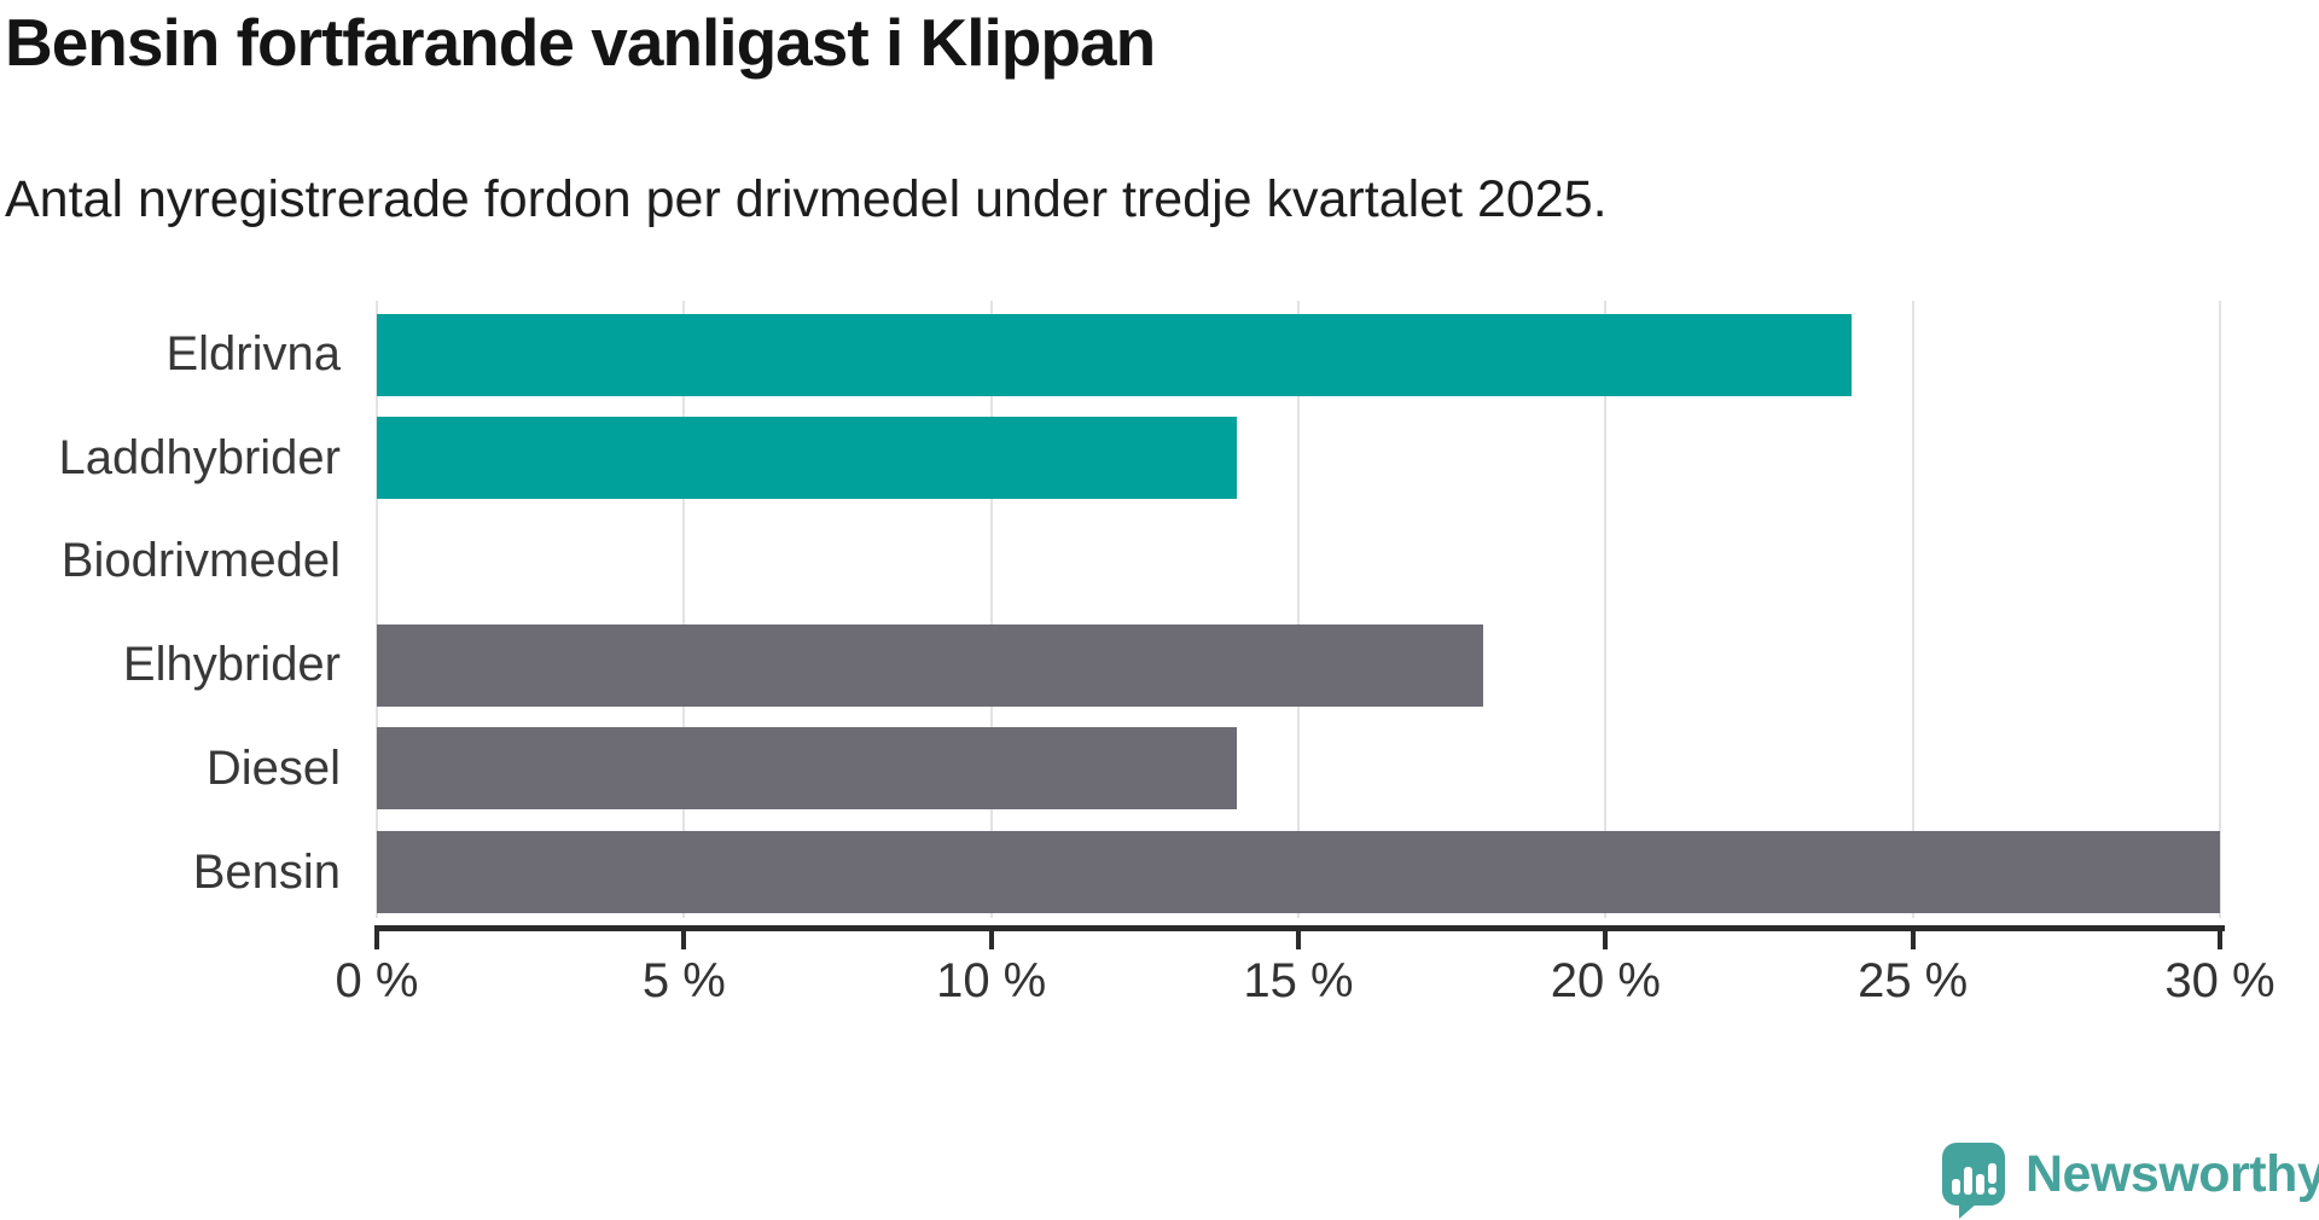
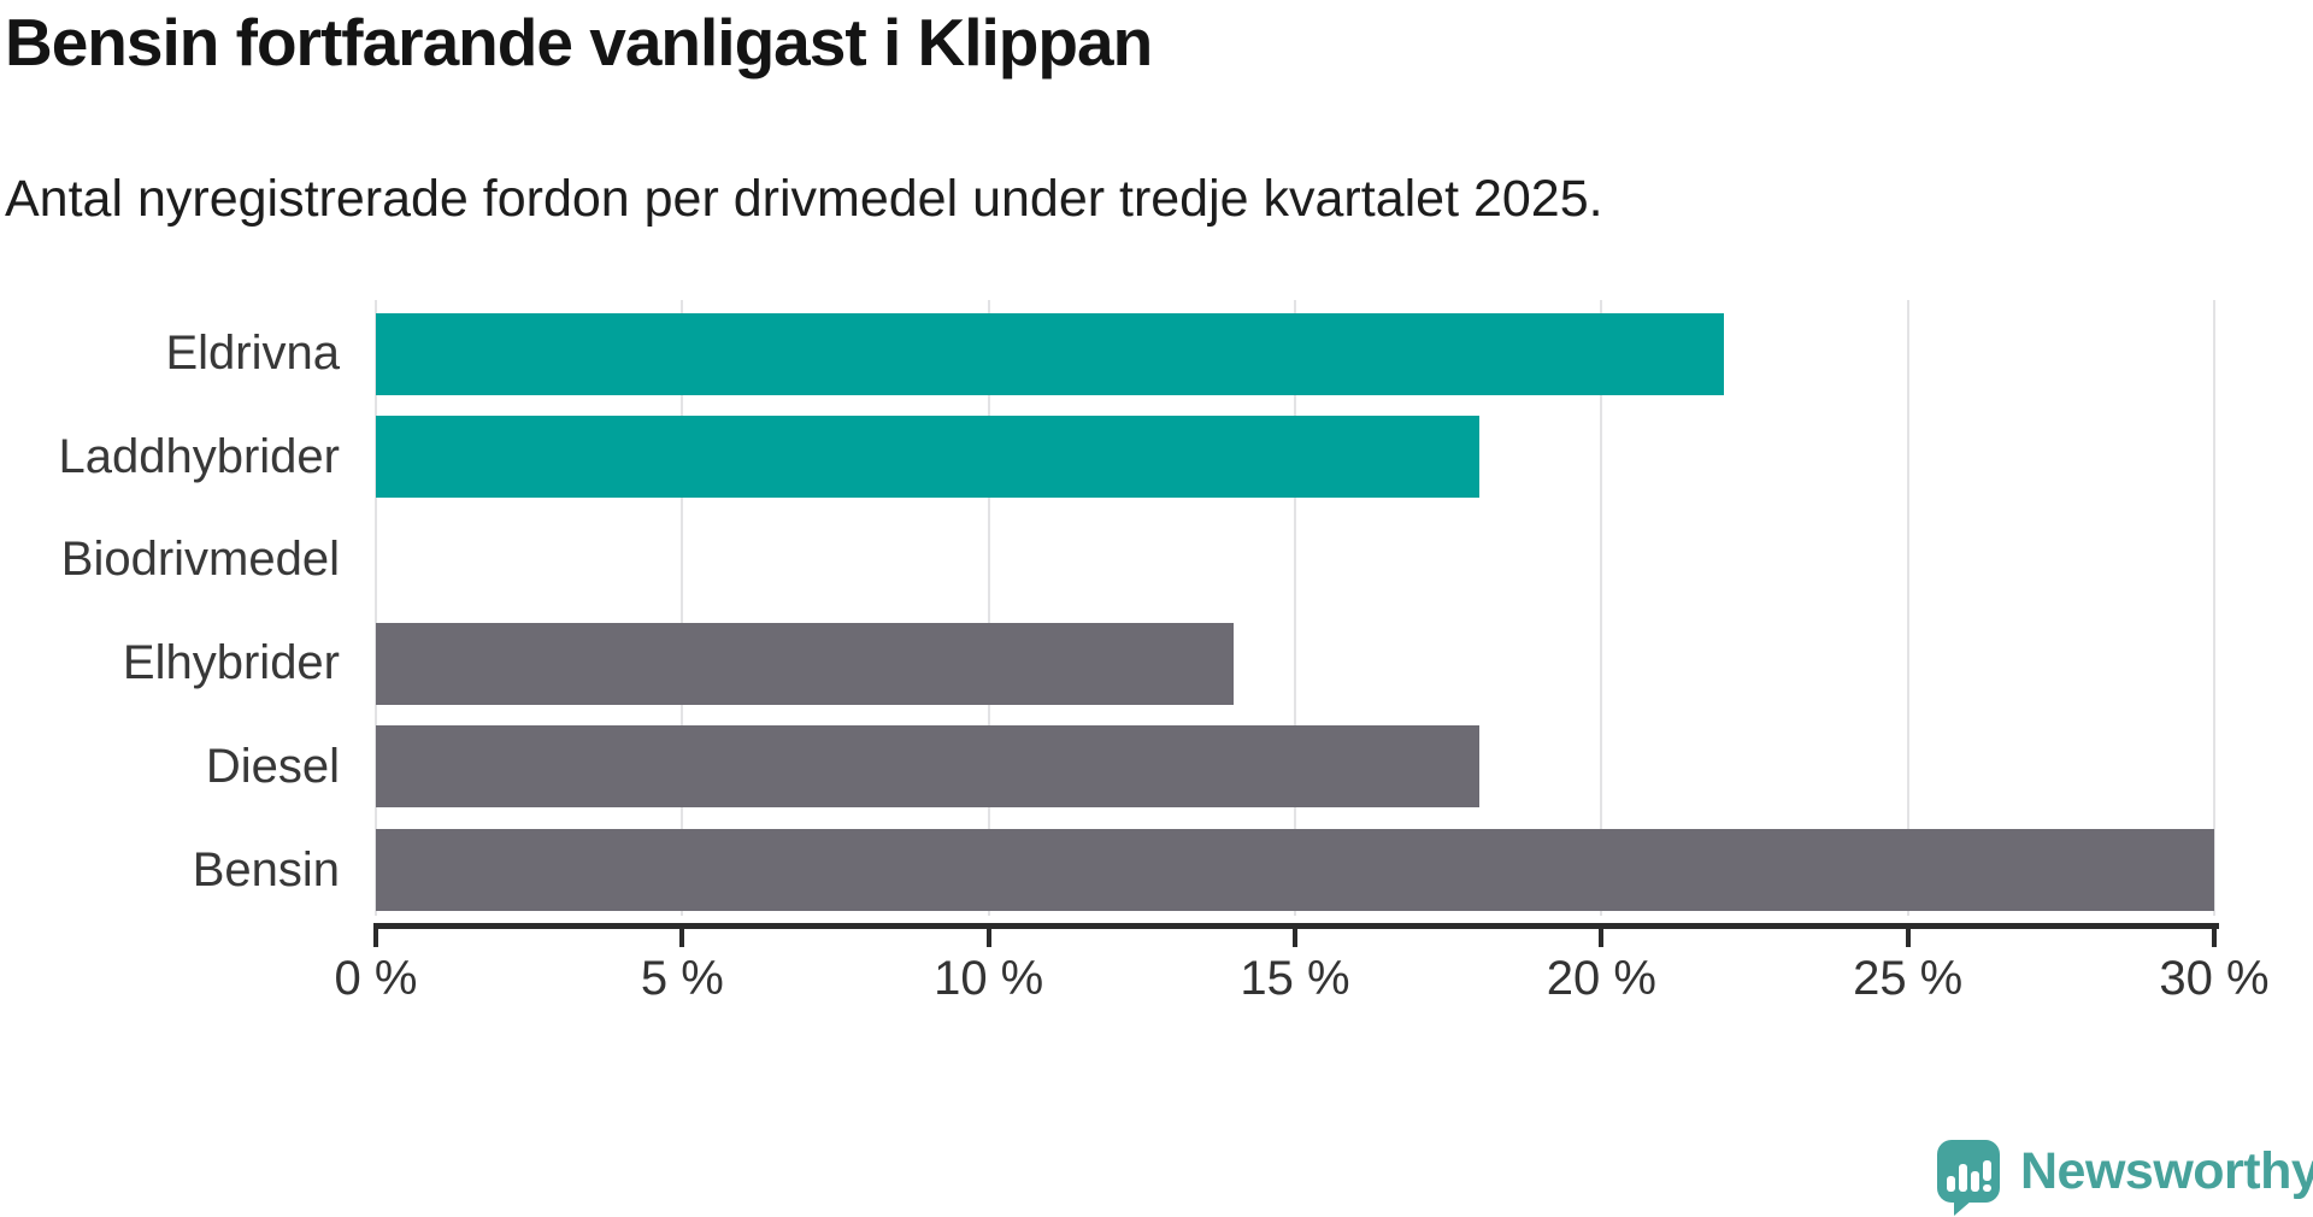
Eldrivna: 24% -> 22%
Laddhybrider: 14% -> 18%
Elhybrider: 18% -> 14%
Diesel: 14% -> 18%
